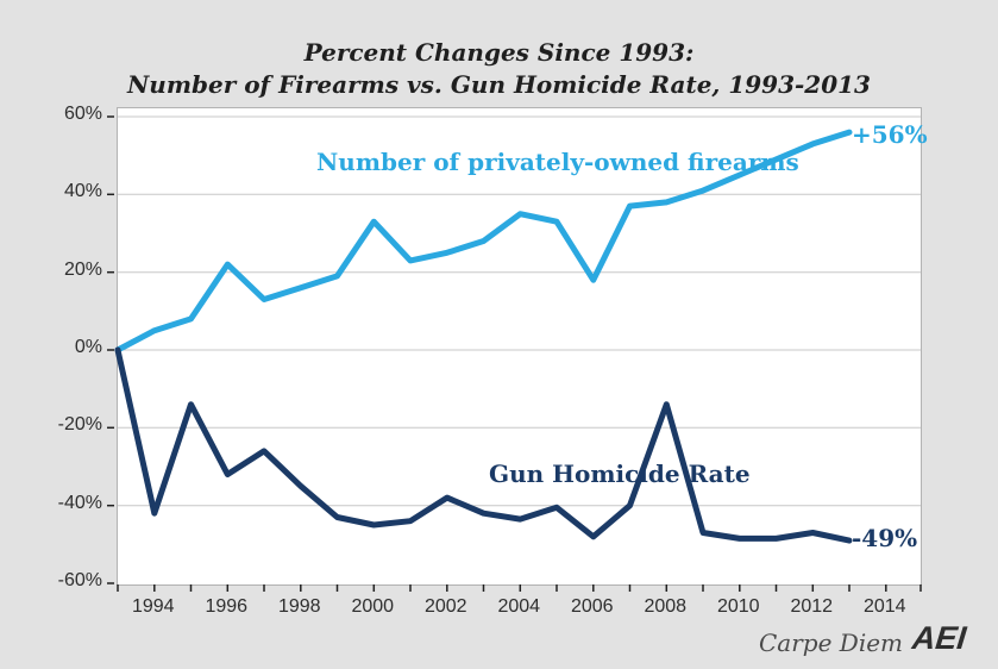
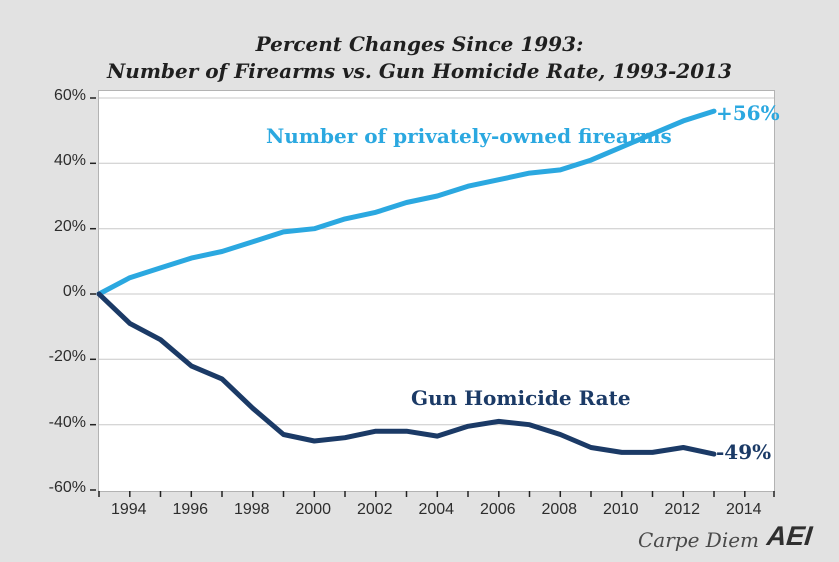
Gun Homicide Rate/1994: -42% -> -9%
Number of privately-owned firearms/1996: 22% -> 11%
Gun Homicide Rate/1996: -32% -> -22%
Number of privately-owned firearms/2000: 33% -> 20%
Gun Homicide Rate/2002: -38% -> -42%
Number of privately-owned firearms/2004: 35% -> 30%
Number of privately-owned firearms/2006: 18% -> 35%
Gun Homicide Rate/2006: -48% -> -39%
Gun Homicide Rate/2008: -14% -> -43%
